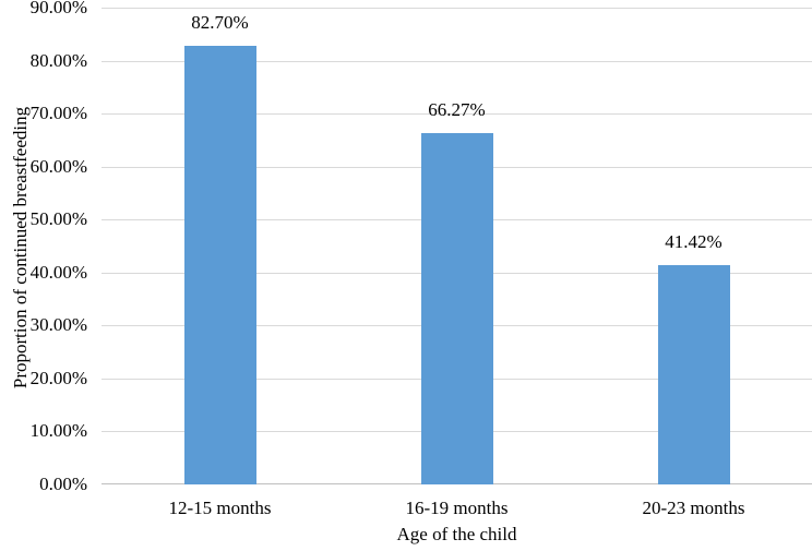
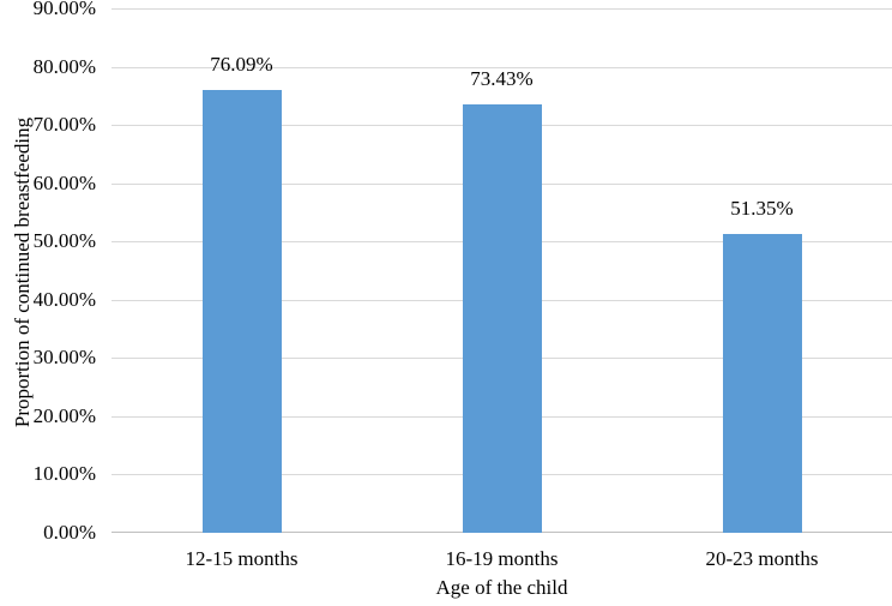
12-15 months: 82.70% -> 76.09%
16-19 months: 66.27% -> 73.43%
20-23 months: 41.42% -> 51.35%
